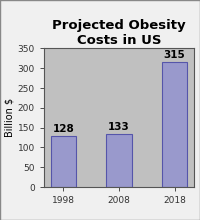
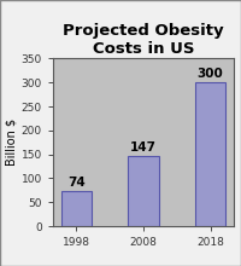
1998: 128 -> 74
2008: 133 -> 147
2018: 315 -> 300
